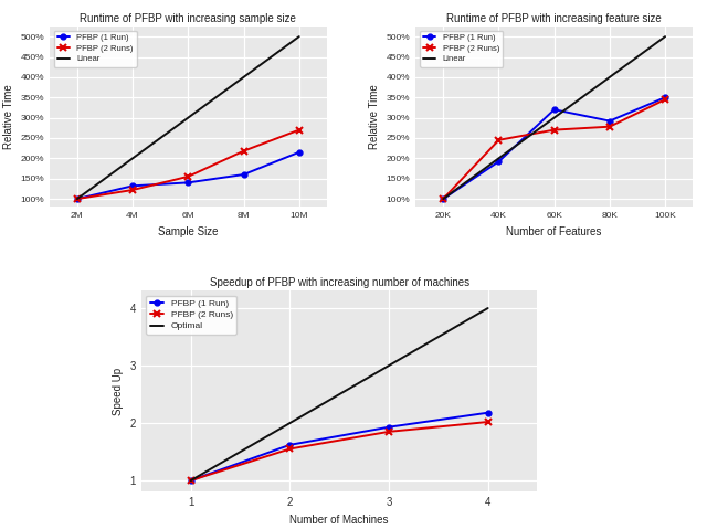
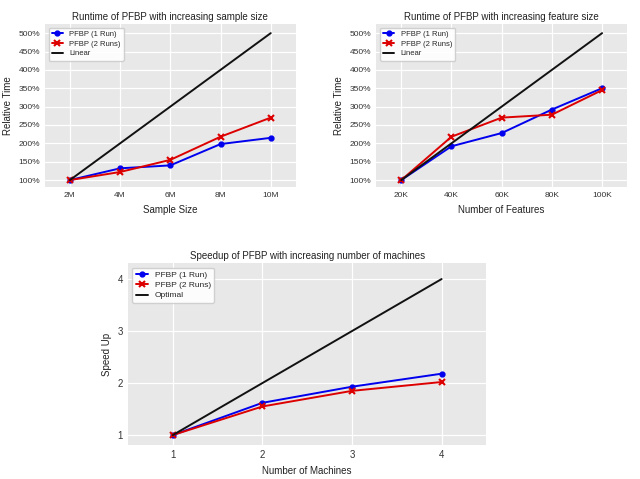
Runtime of PFBP with increasing sample size/PFBP (1 Run)/8M: 160% -> 198%
Runtime of PFBP with increasing feature size/PFBP (2 Runs)/40K: 245% -> 218%
Runtime of PFBP with increasing feature size/PFBP (1 Run)/60K: 320% -> 228%
